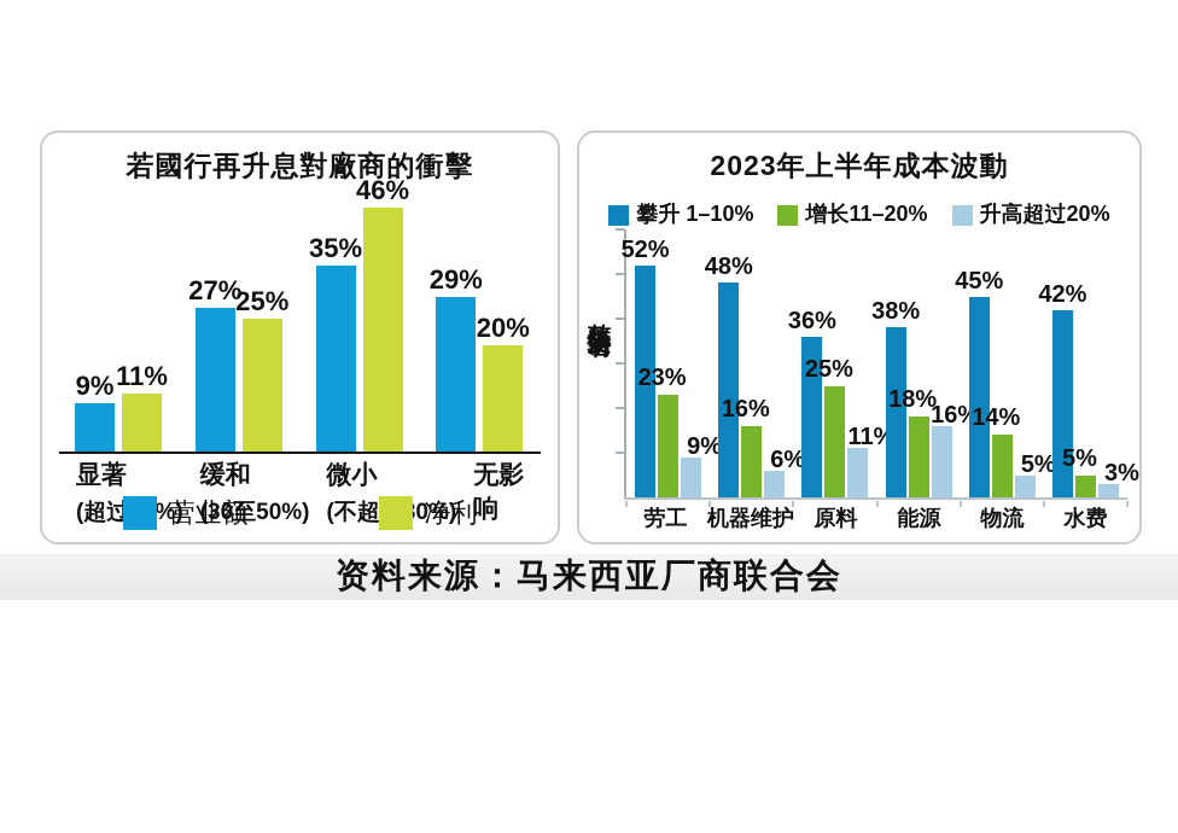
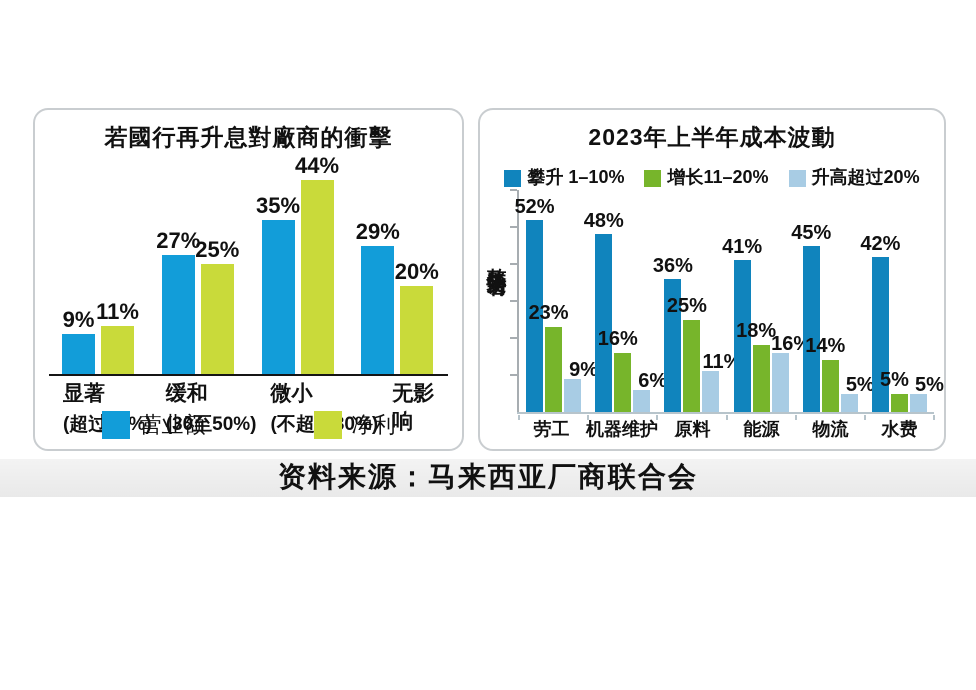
若國行再升息對廠商的衝擊/净利/微小: 46% -> 44%
2023年上半年成本波動/攀升 1–10%/能源: 38% -> 41%
2023年上半年成本波動/升高超过20%/水费: 3% -> 5%
